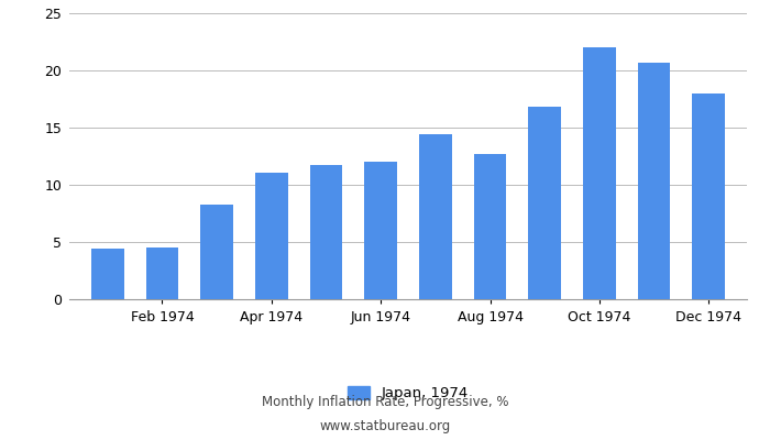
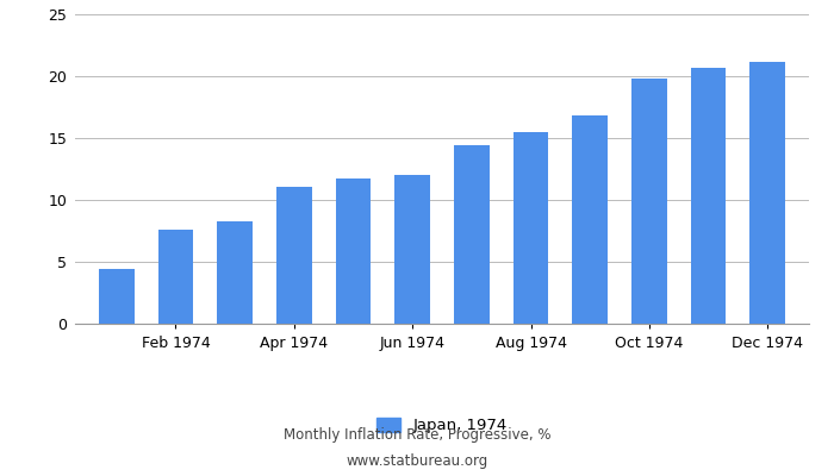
Feb 1974: 4.5 -> 7.6
Aug 1974: 12.7 -> 15.5
Oct 1974: 22.0 -> 19.8
Dec 1974: 18.0 -> 21.2
